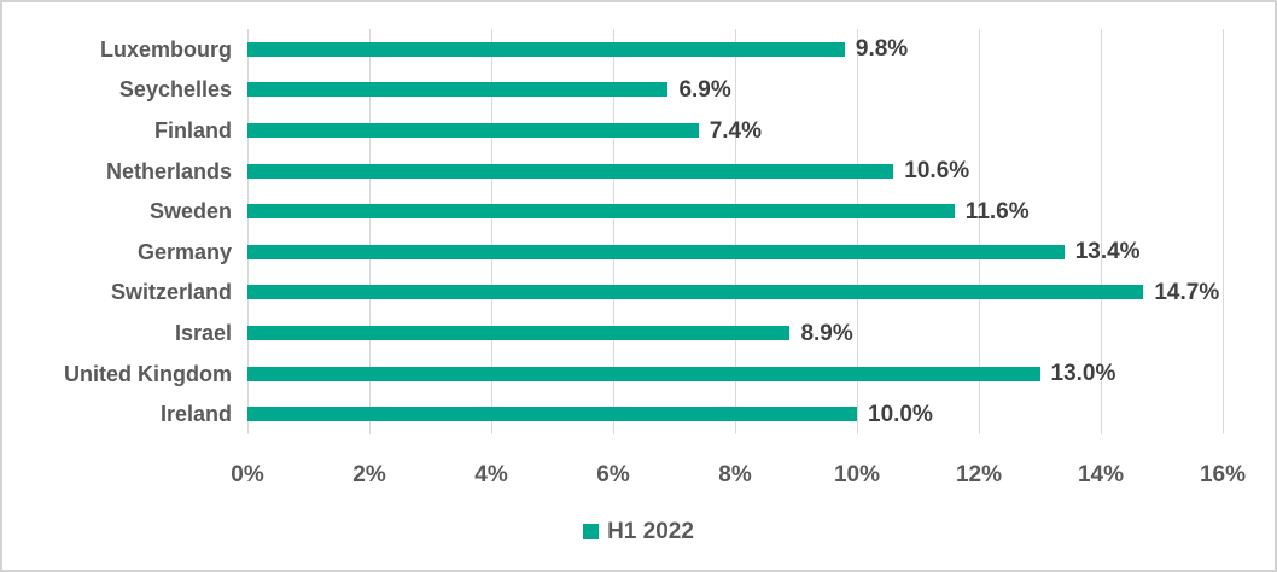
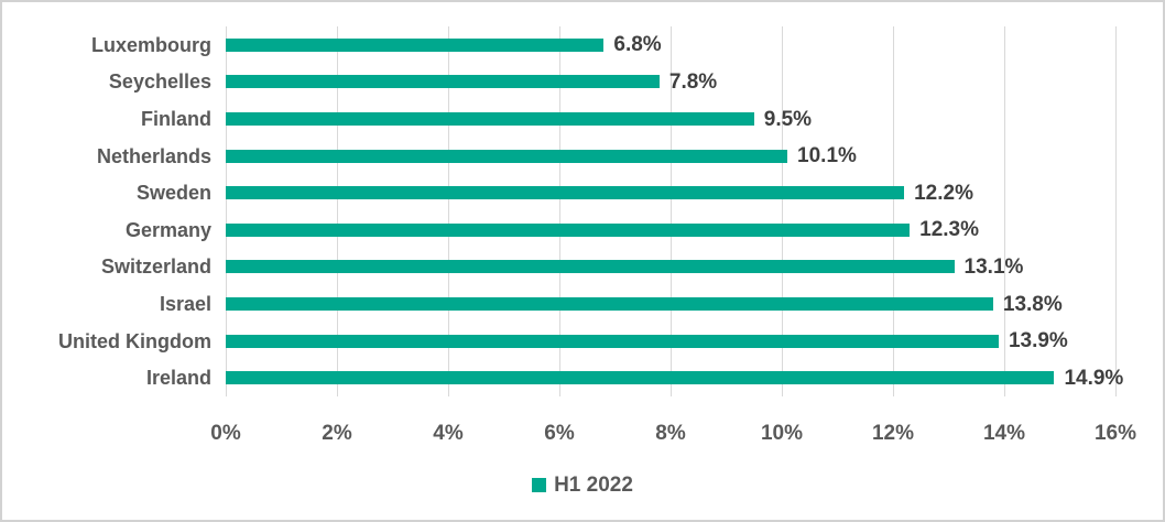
Luxembourg: 9.8% -> 6.8%
Seychelles: 6.9% -> 7.8%
Finland: 7.4% -> 9.5%
Netherlands: 10.6% -> 10.1%
Sweden: 11.6% -> 12.2%
Germany: 13.4% -> 12.3%
Switzerland: 14.7% -> 13.1%
Israel: 8.9% -> 13.8%
United Kingdom: 13.0% -> 13.9%
Ireland: 10.0% -> 14.9%
